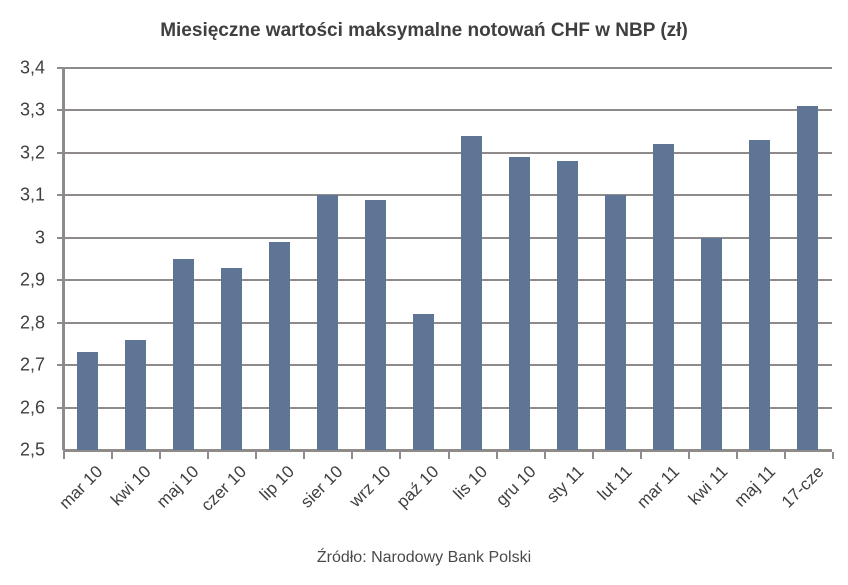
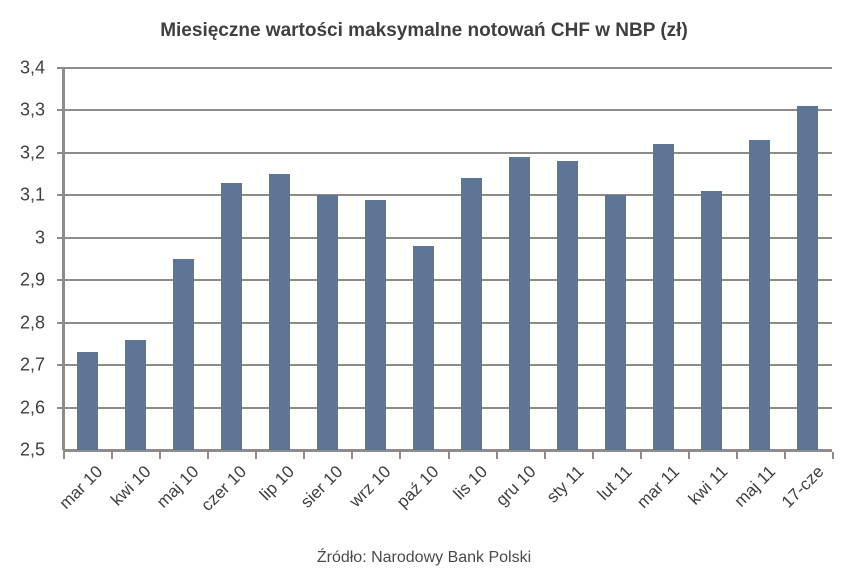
czer 10: 2,93 -> 3,13
lip 10: 2,99 -> 3,15
paź 10: 2,82 -> 2,98
lis 10: 3,24 -> 3,14
kwi 11: 3,00 -> 3,11
